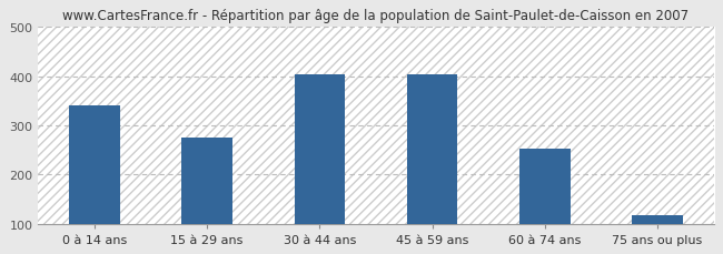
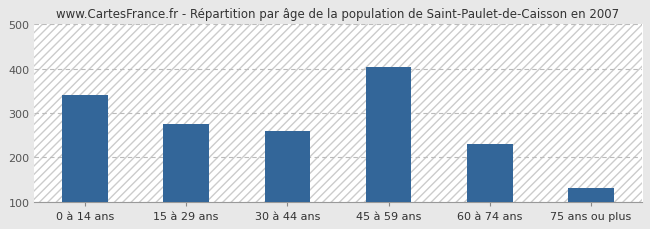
30 à 44 ans: 404 -> 260
60 à 74 ans: 253 -> 230
75 ans ou plus: 117 -> 130
